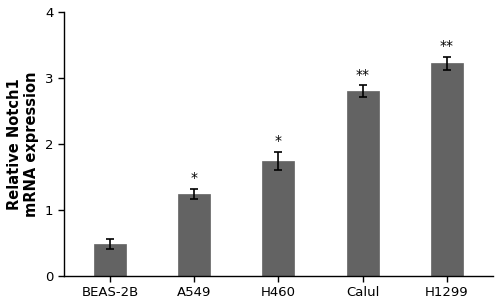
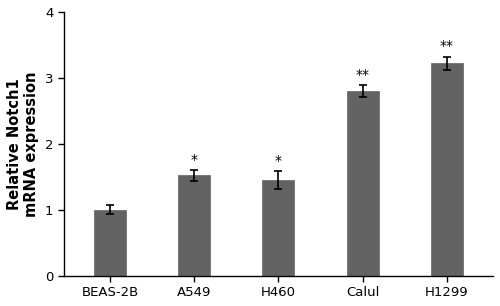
BEAS-2B: 0.48 -> 1.00
A549: 1.24 -> 1.52
H460: 1.74 -> 1.45
